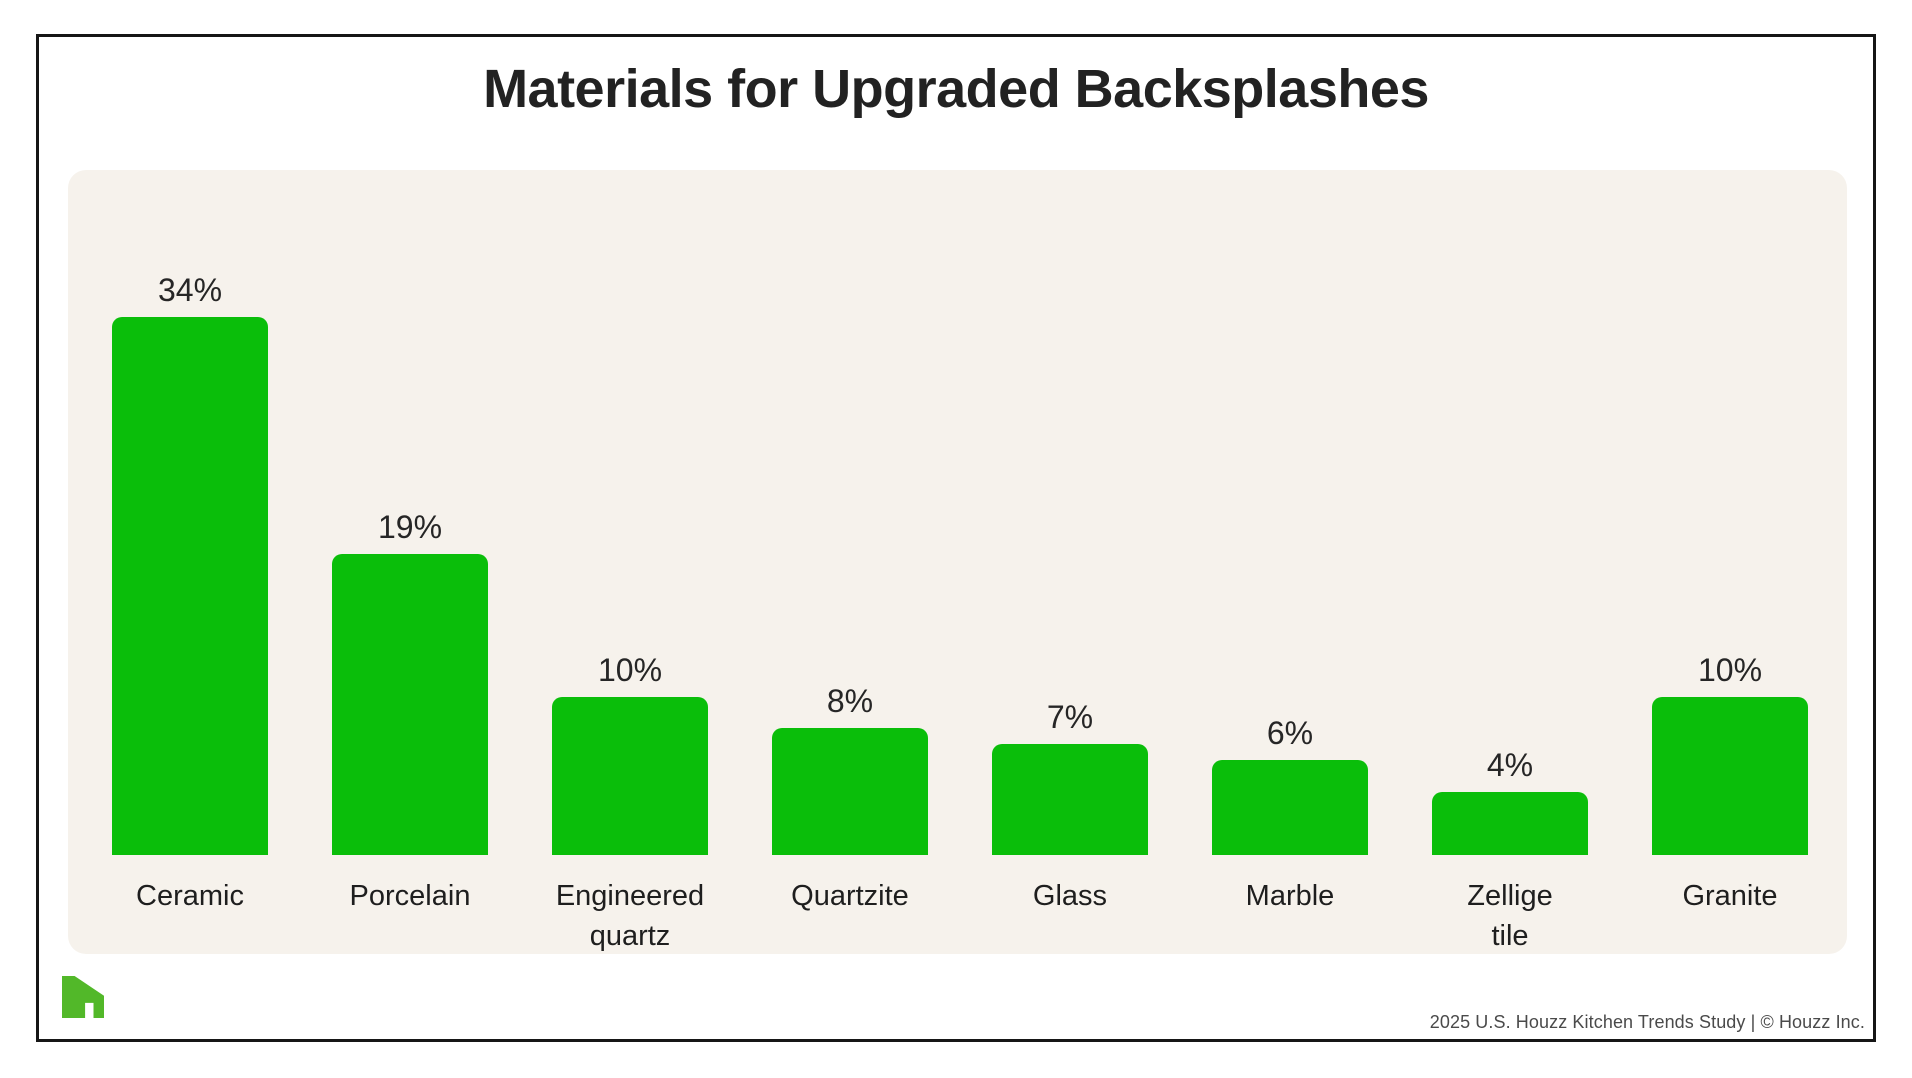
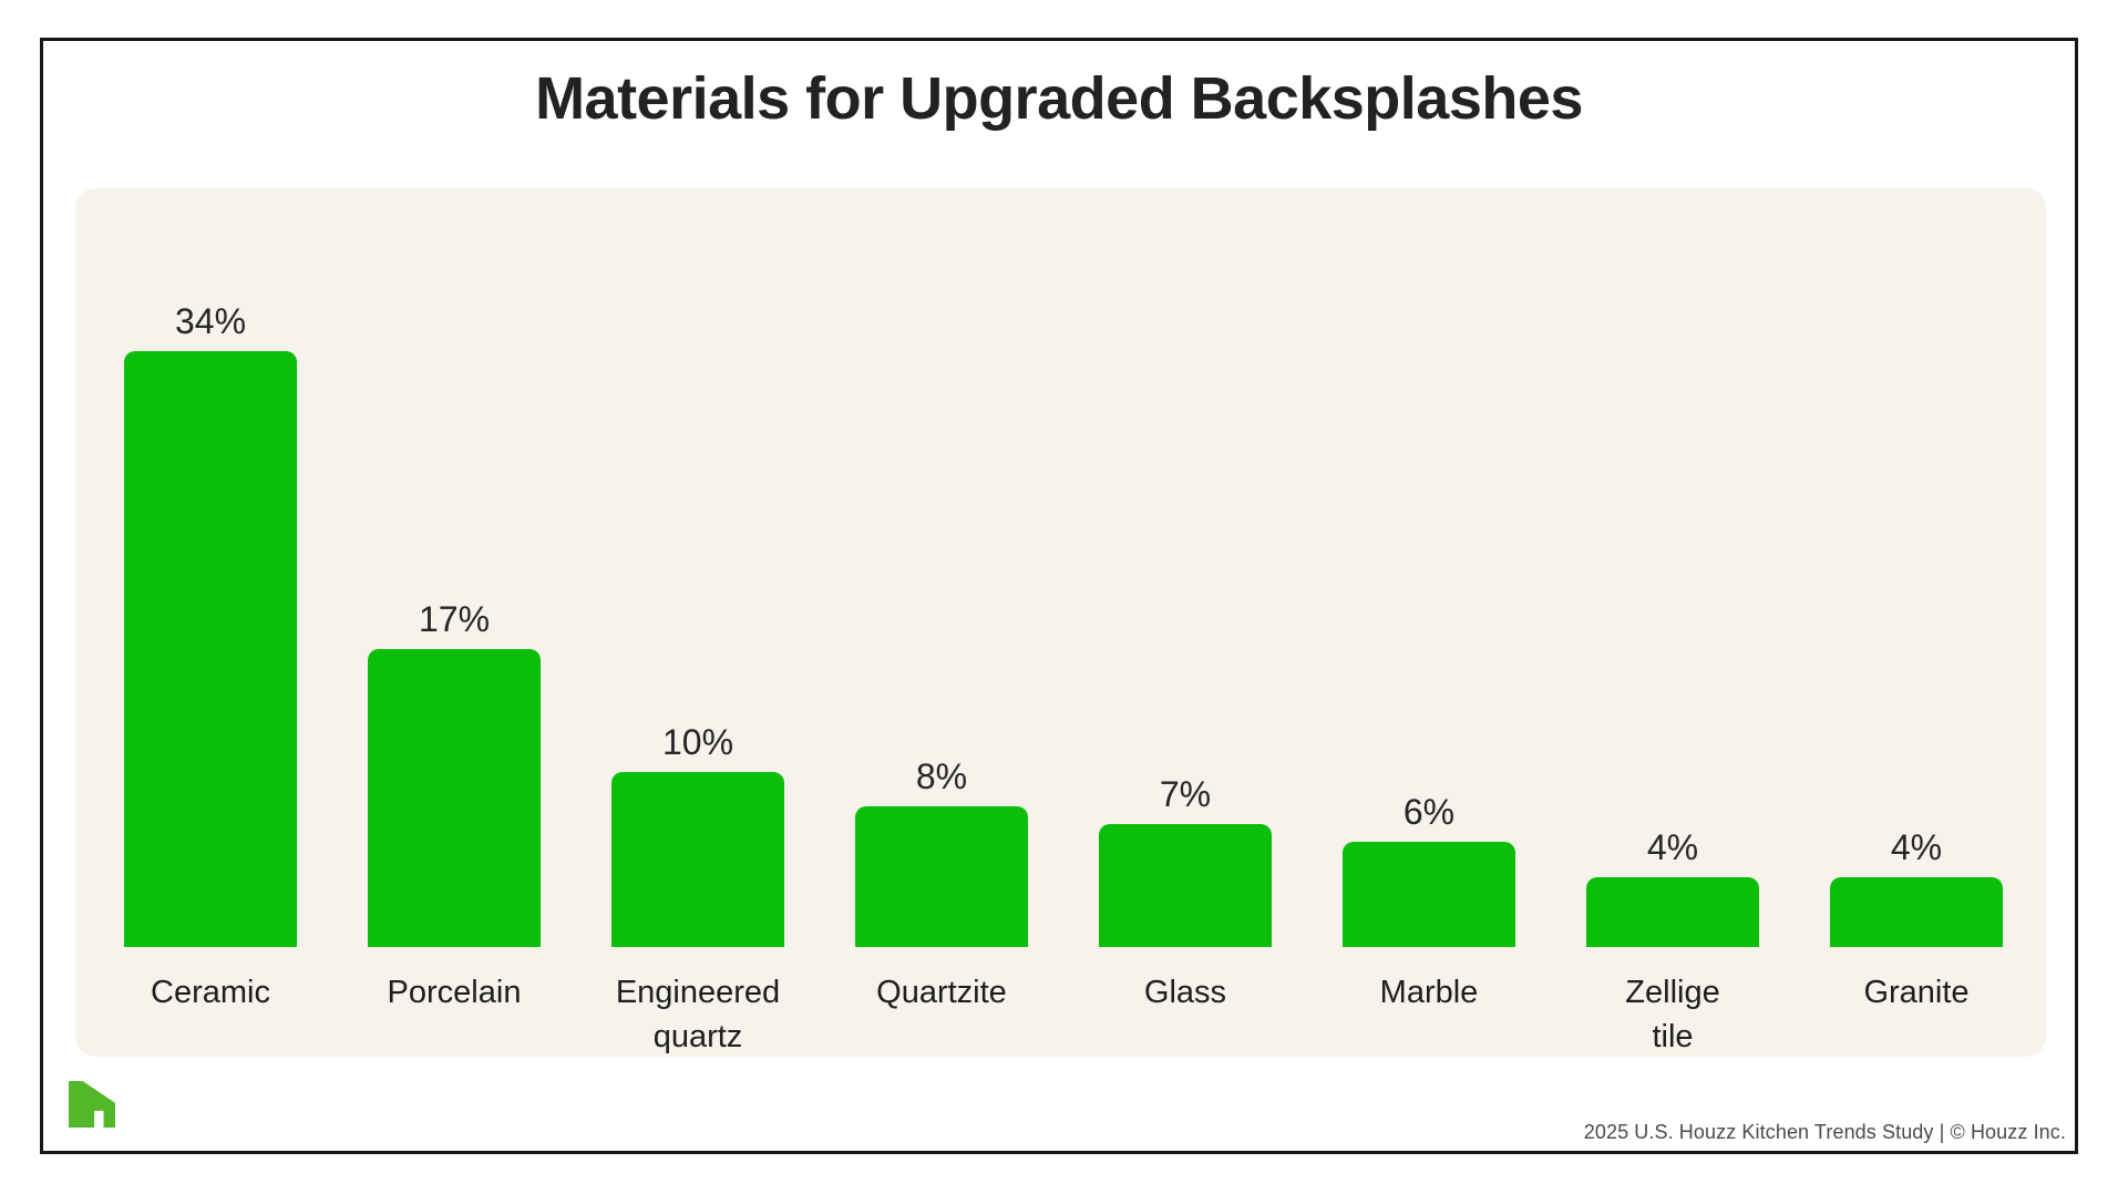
Porcelain: 19% -> 17%
Granite: 10% -> 4%
